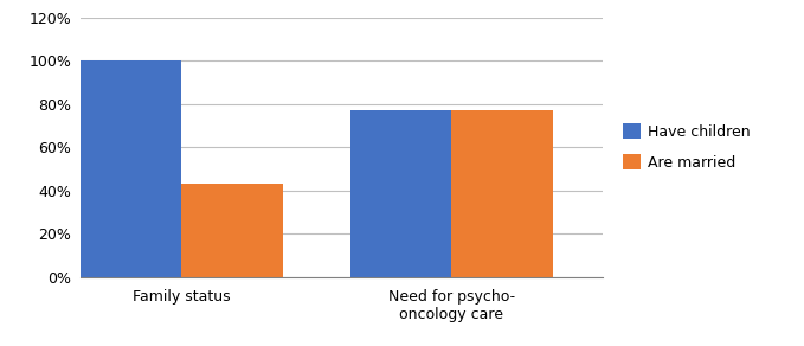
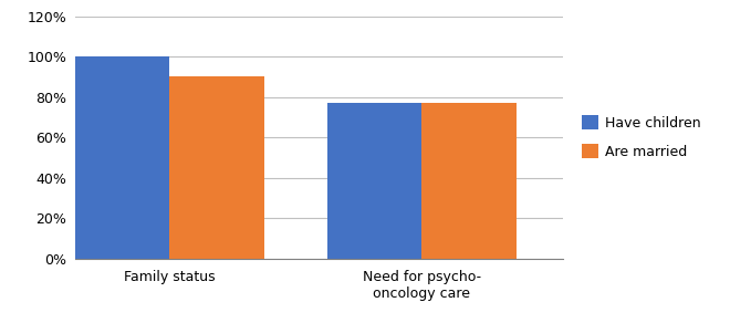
Are married/Family status: 43% -> 90%
